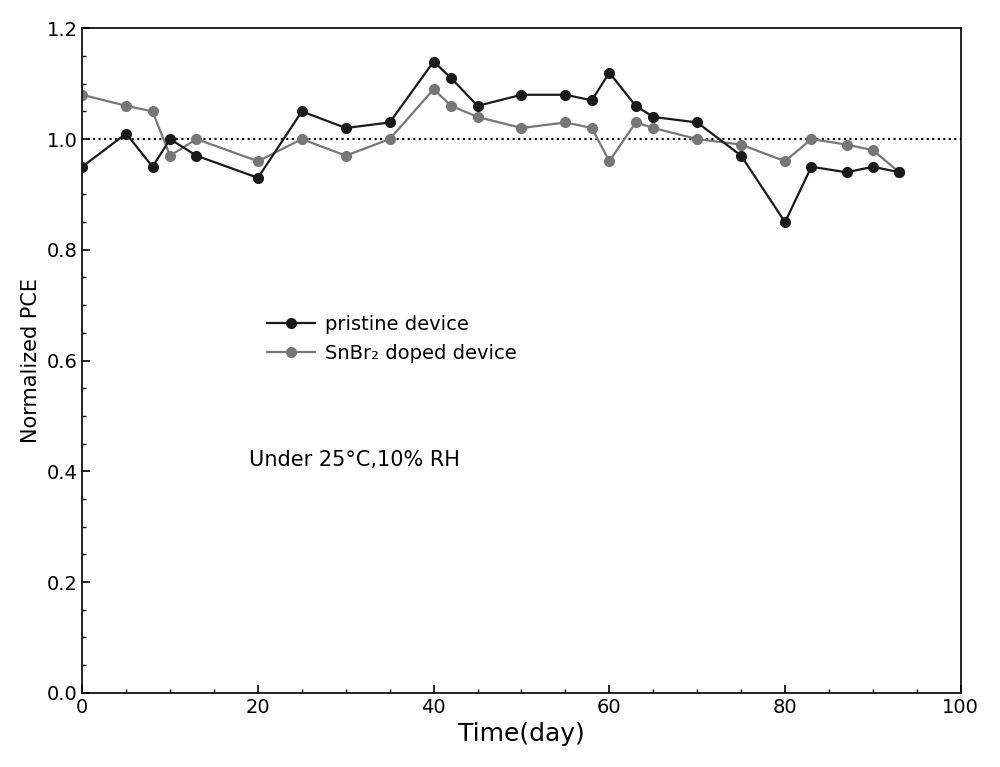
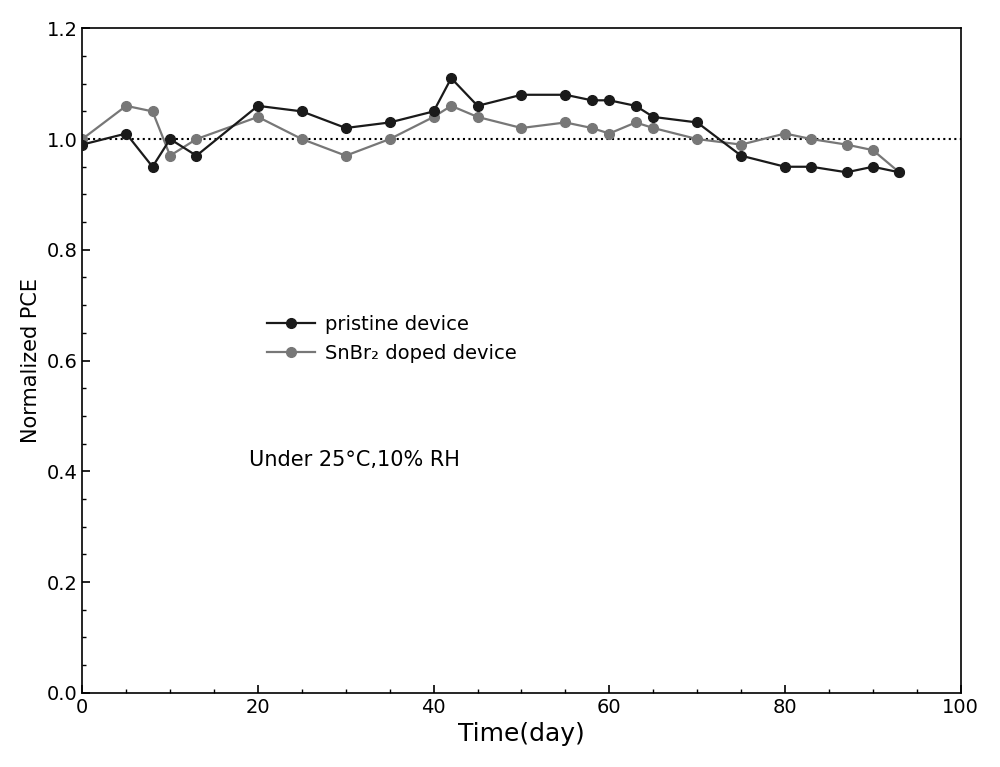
pristine device/0: 0.95 -> 0.99
SnBr₂ doped device/0: 1.08 -> 1.00
pristine device/20: 0.93 -> 1.06
SnBr₂ doped device/20: 0.96 -> 1.04
pristine device/40: 1.14 -> 1.05
SnBr₂ doped device/40: 1.09 -> 1.04
pristine device/60: 1.12 -> 1.07
SnBr₂ doped device/60: 0.96 -> 1.01
pristine device/80: 0.85 -> 0.95
SnBr₂ doped device/80: 0.96 -> 1.01
